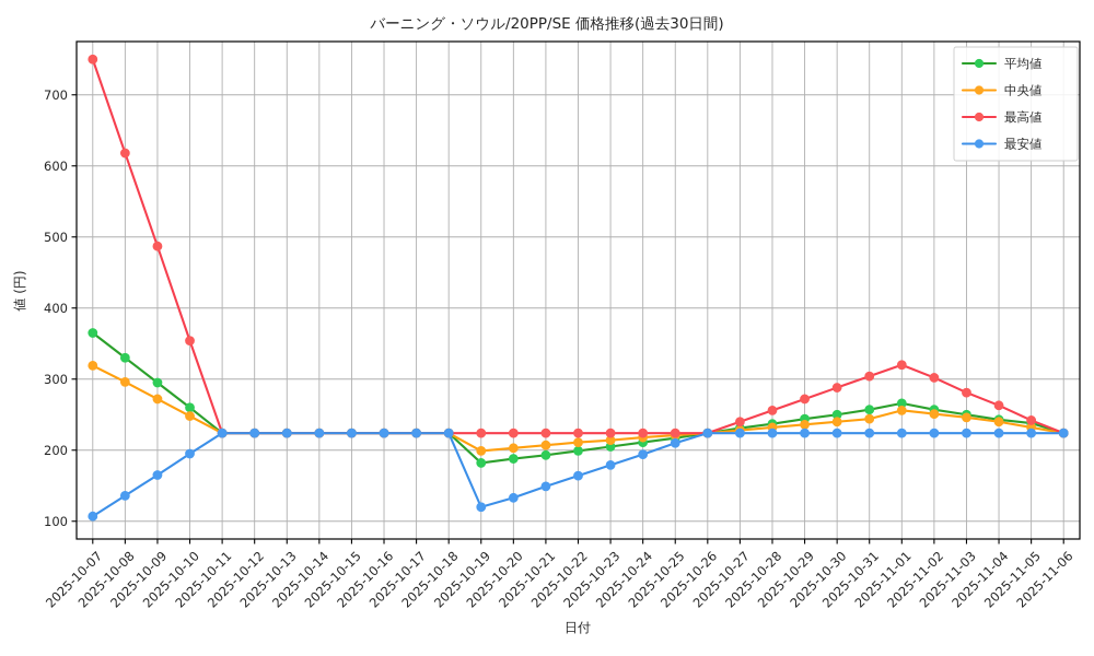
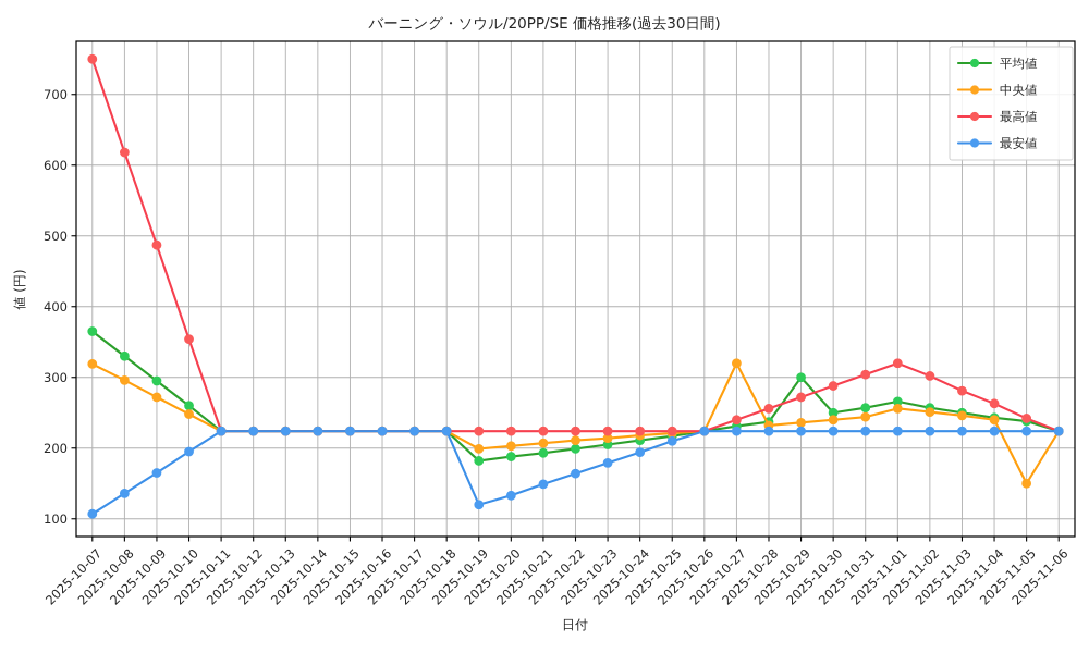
中央値/2025-10-27: 230 -> 320
平均値/2025-10-29: 240 -> 300
中央値/2025-11-05: 230 -> 150
